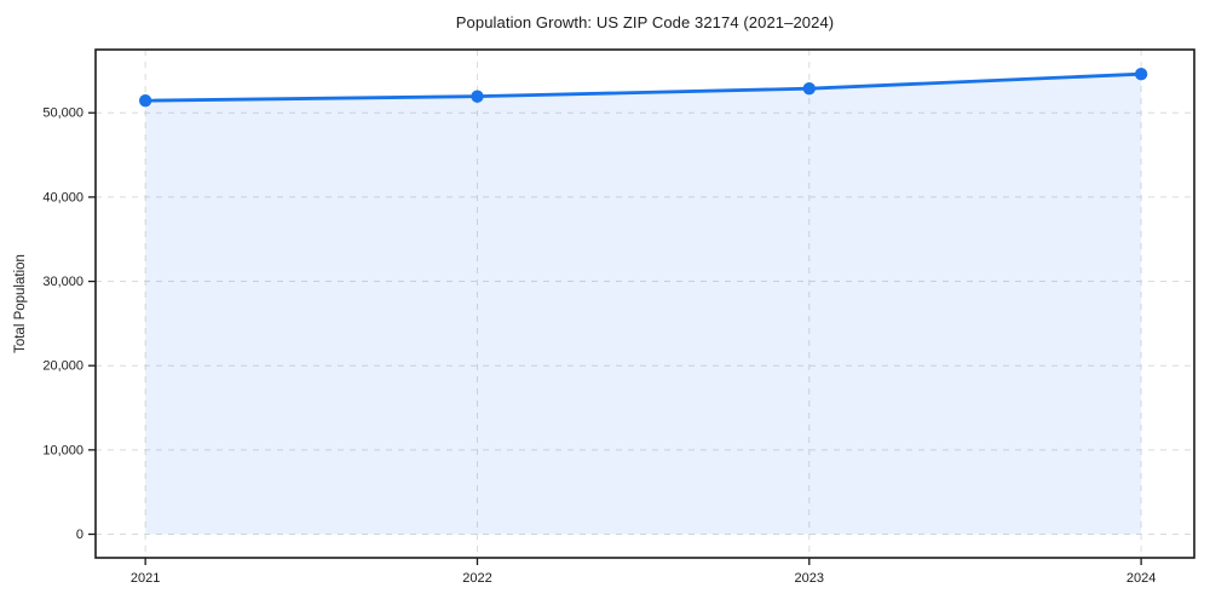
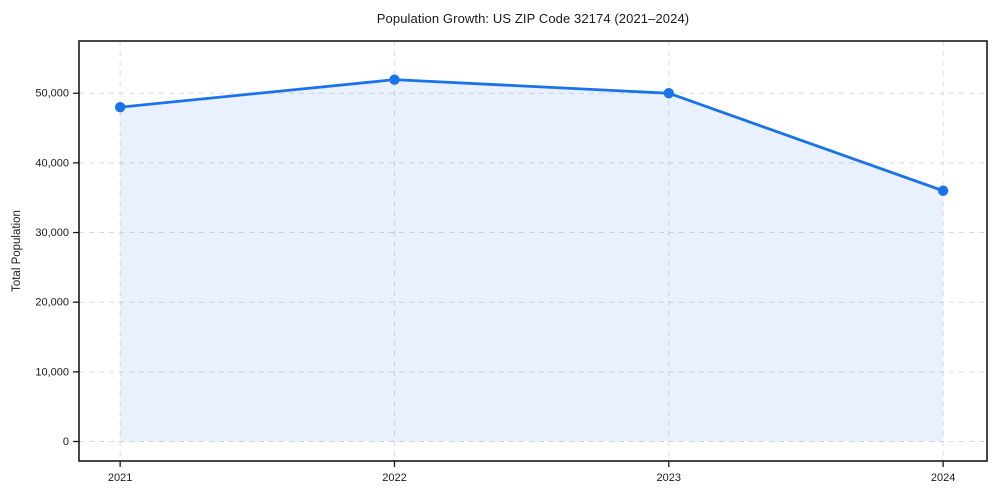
2021: 51000 -> 48000
2023: 53000 -> 50000
2024: 55000 -> 36000
